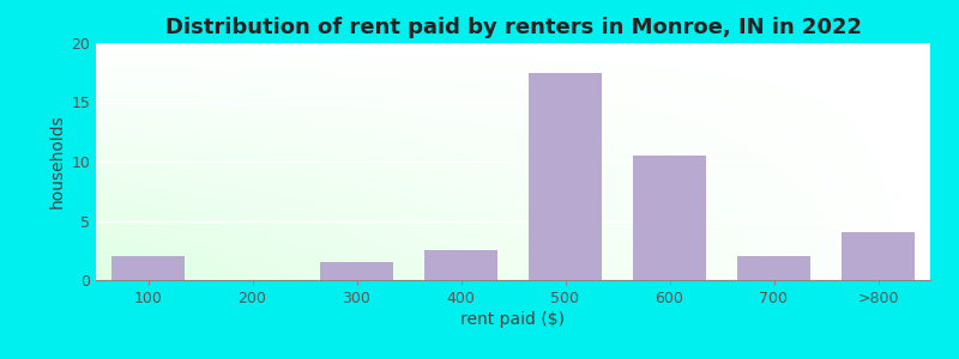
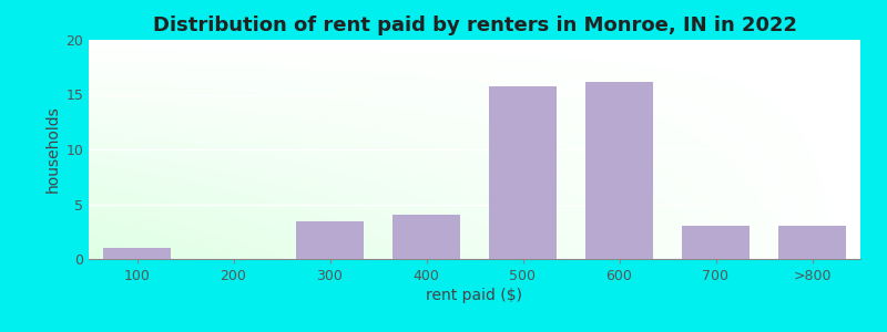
100: 2.0 -> 1.0
300: 1.5 -> 3.4
400: 2.5 -> 4.0
500: 17.5 -> 15.8
600: 10.5 -> 16.2
700: 2.0 -> 3.0
>800: 4.0 -> 3.0
